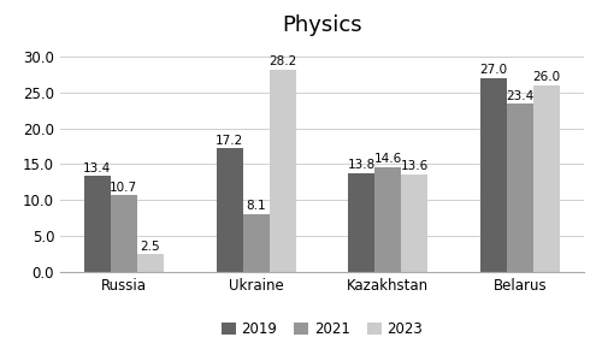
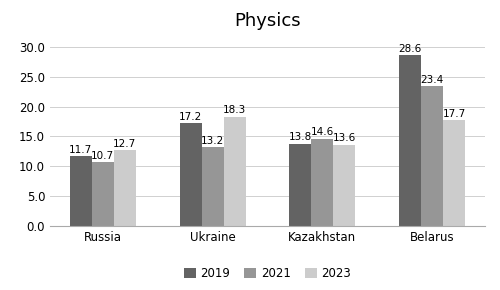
2019/Russia: 13.4 -> 11.7
2023/Russia: 2.5 -> 12.7
2021/Ukraine: 8.1 -> 13.2
2023/Ukraine: 28.2 -> 18.3
2019/Belarus: 27.0 -> 28.6
2023/Belarus: 26.0 -> 17.7
